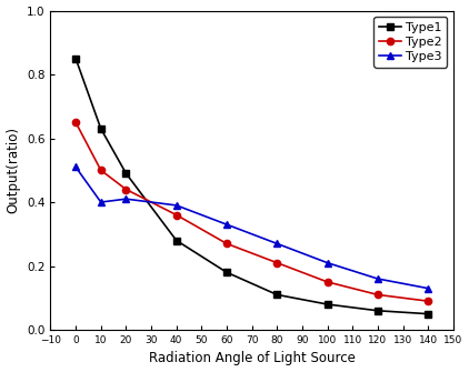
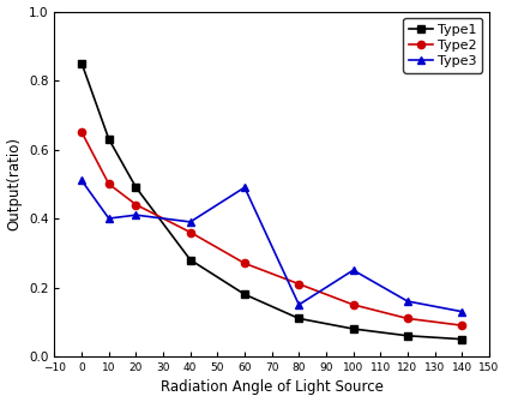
Type3/60: 0.33 -> 0.49
Type3/80: 0.27 -> 0.15
Type3/100: 0.21 -> 0.25
